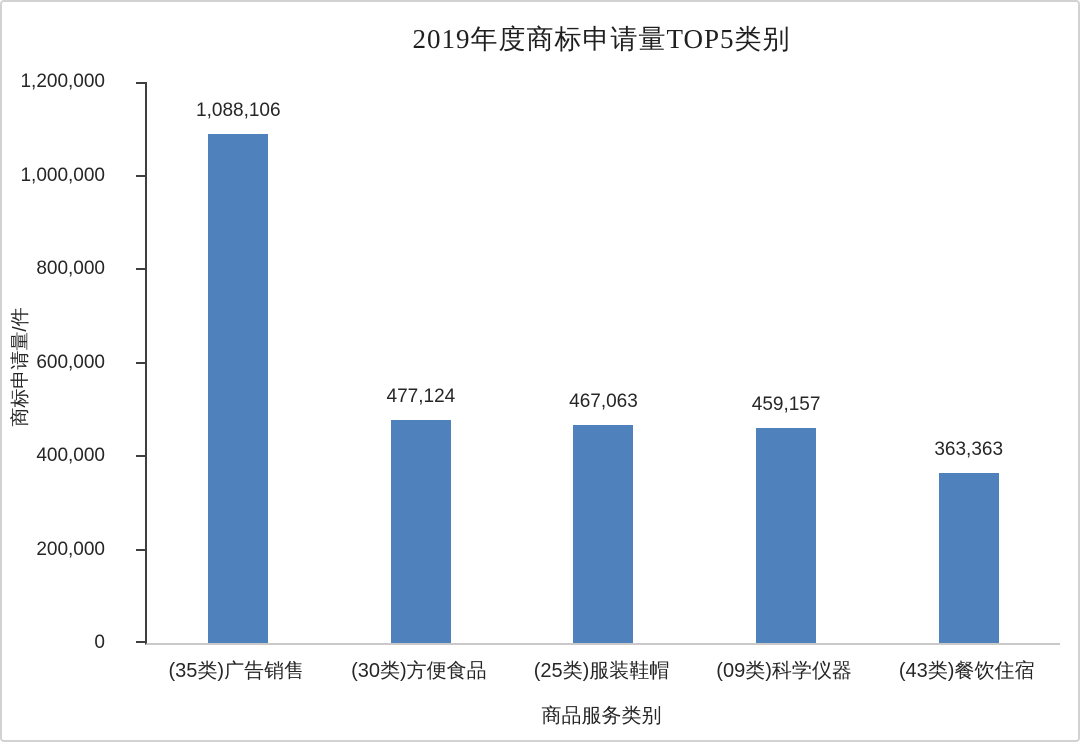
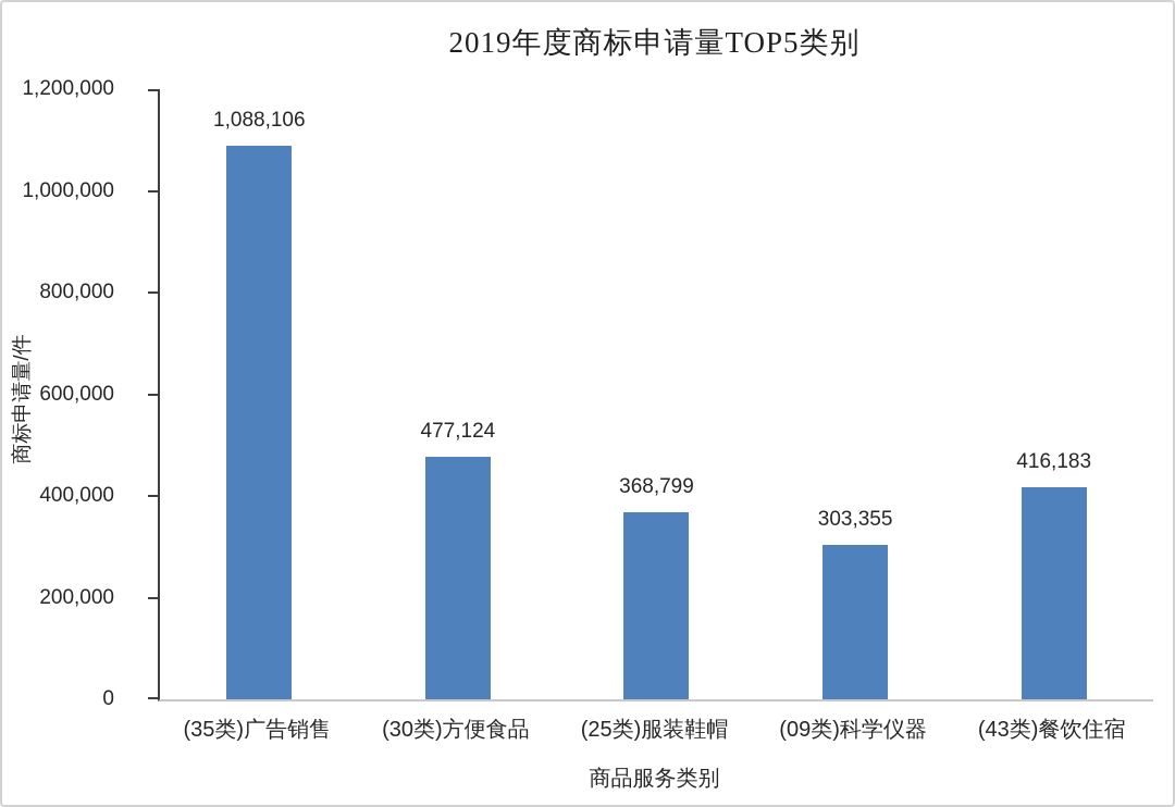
(25类)服装鞋帽: 467,063 -> 368,799
(09类)科学仪器: 459,157 -> 303,355
(43类)餐饮住宿: 363,363 -> 416,183
